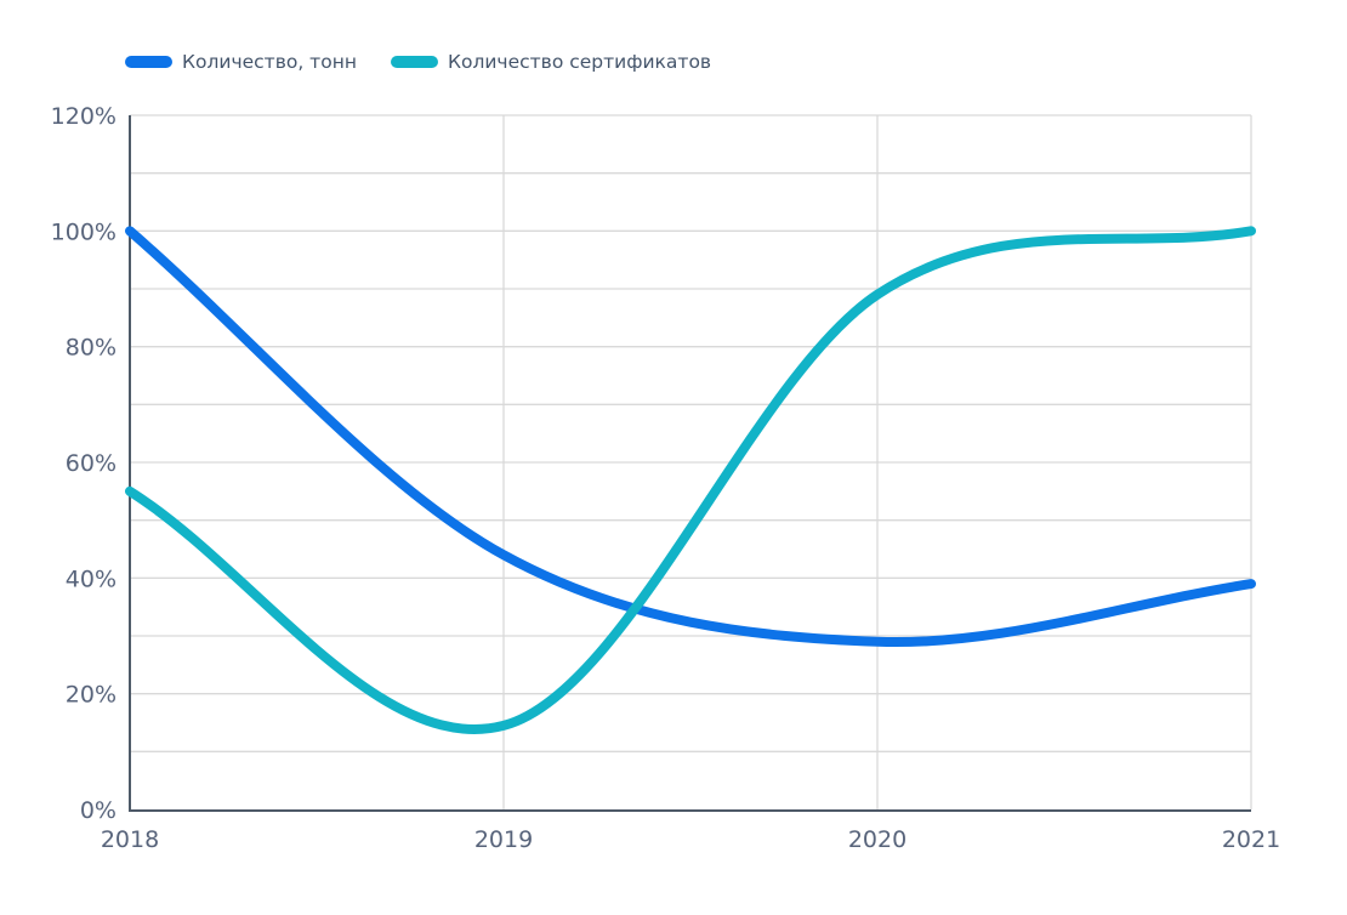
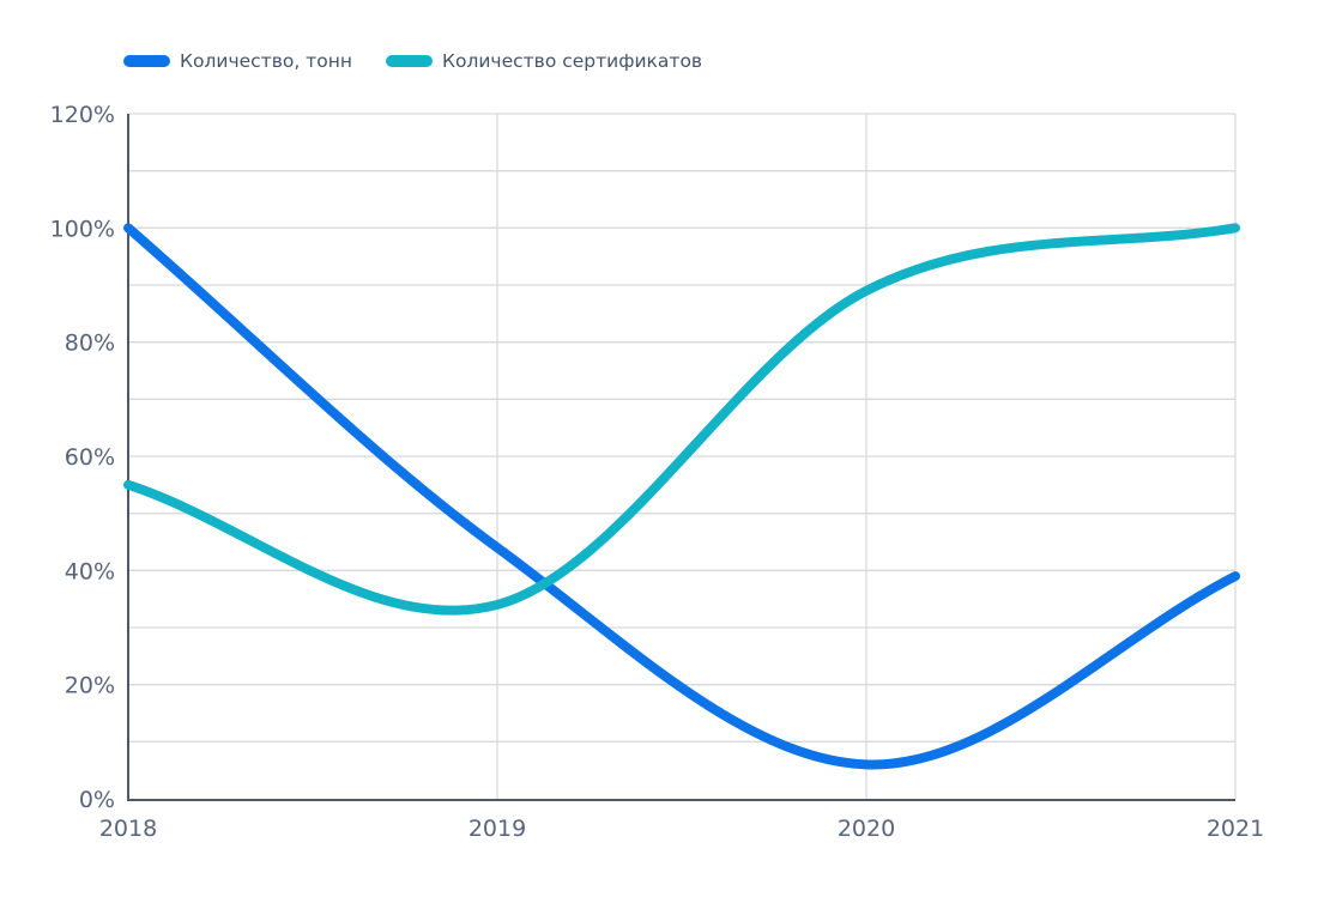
Количество сертификатов/2019: 14% -> 34%
Количество, тонн/2020: 29% -> 6%
